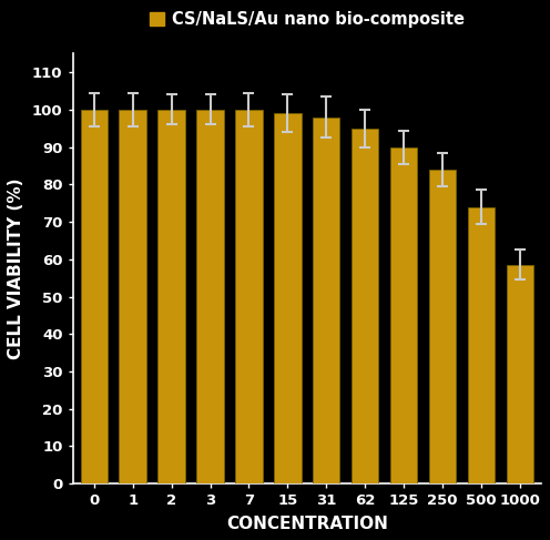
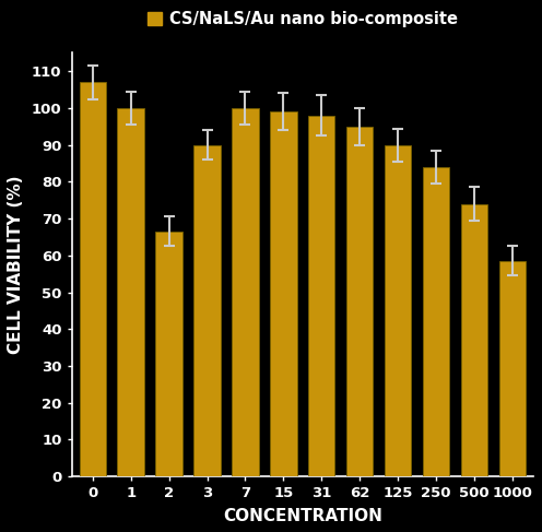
0: 100.0 -> 107.0
2: 100.0 -> 66.5
3: 100.0 -> 90.0
